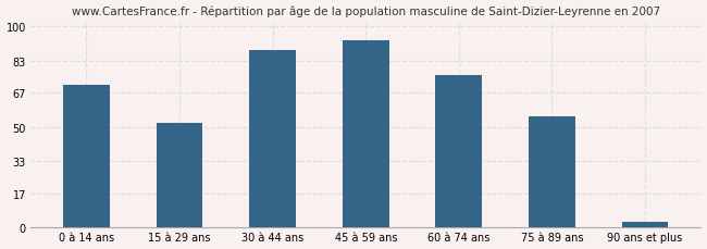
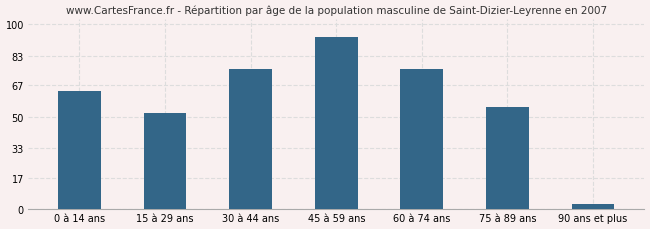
0 à 14 ans: 71 -> 64
30 à 44 ans: 88 -> 76
